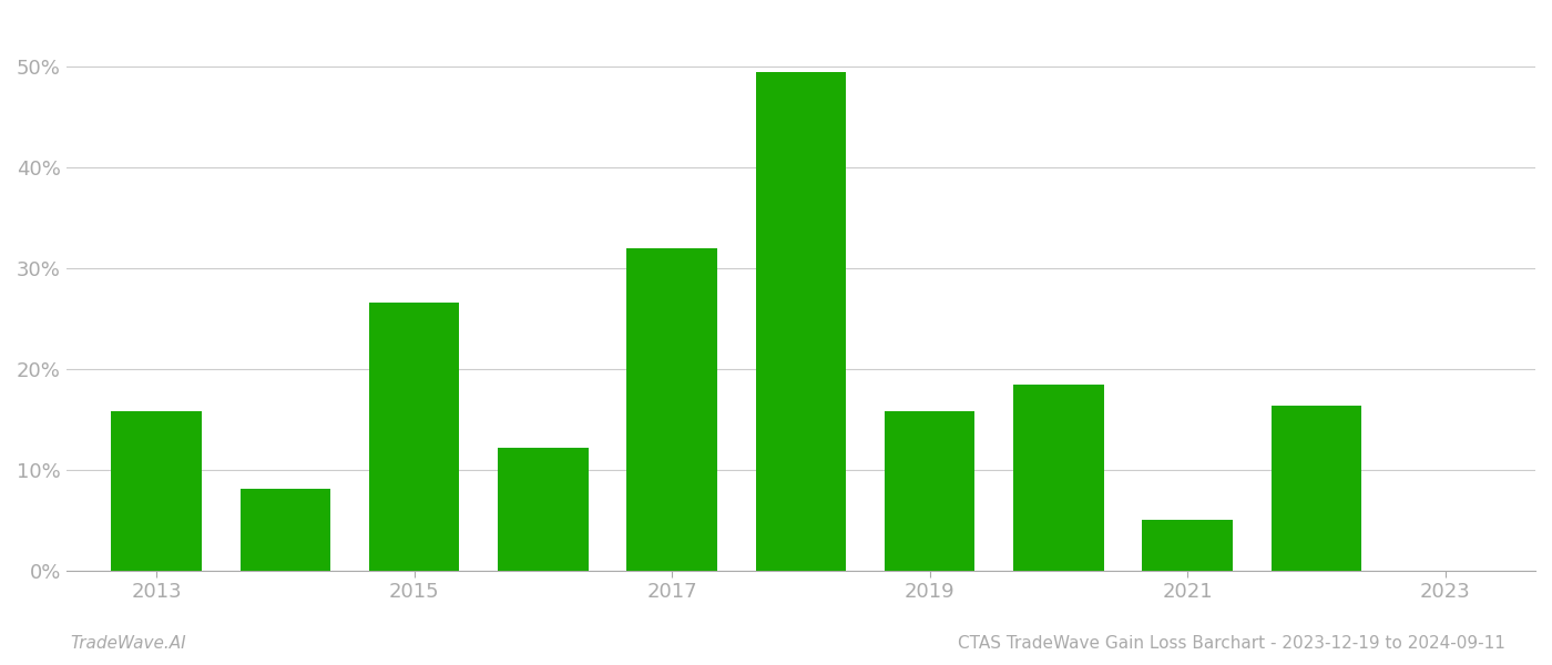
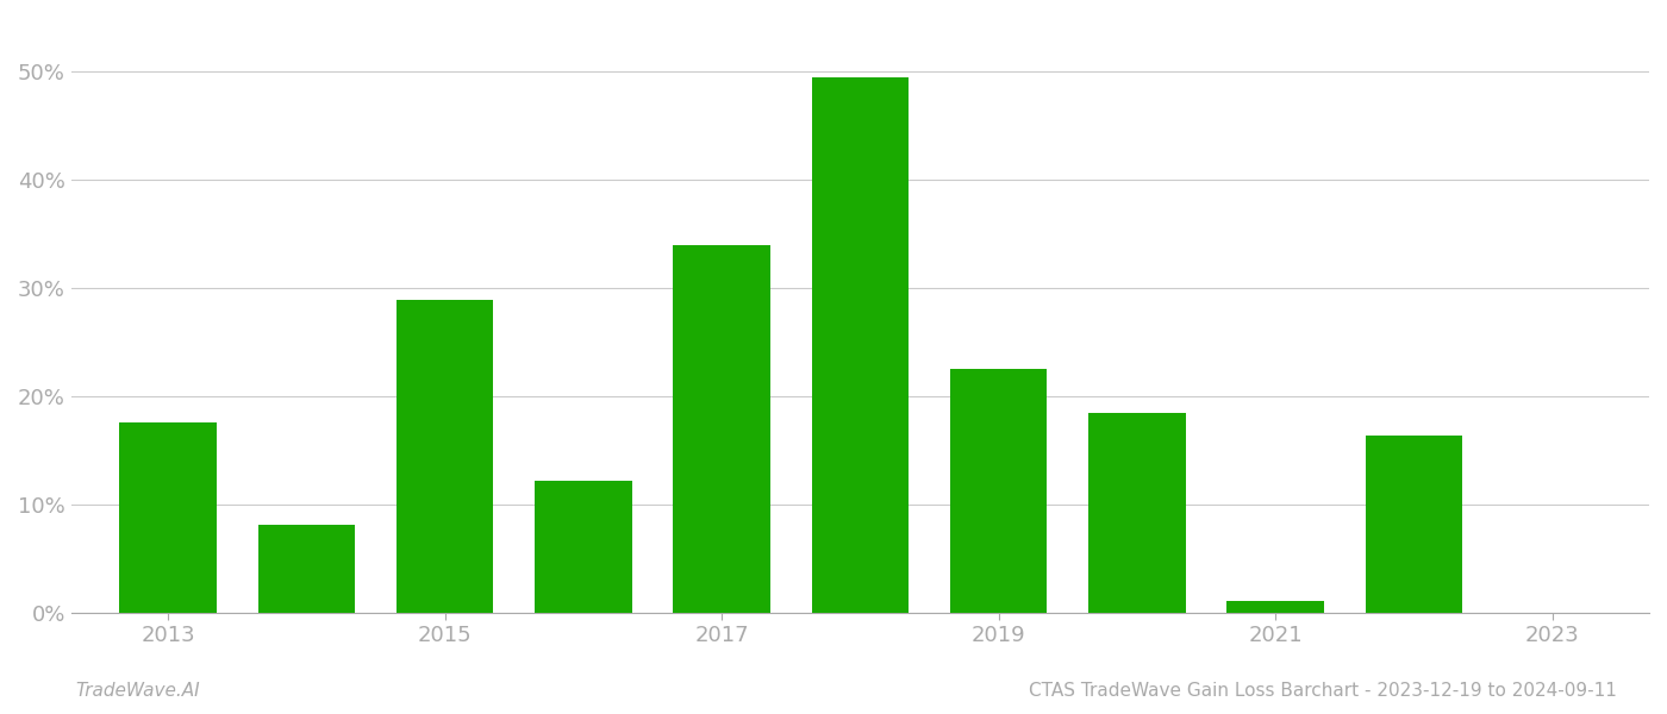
2013: 15.8% -> 17.6%
2015: 26.6% -> 28.9%
2017: 32.0% -> 34.0%
2019: 15.8% -> 22.5%
2021: 5.0% -> 1.0%
